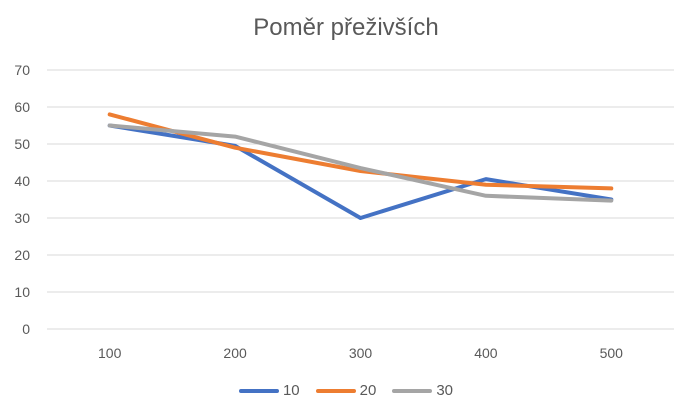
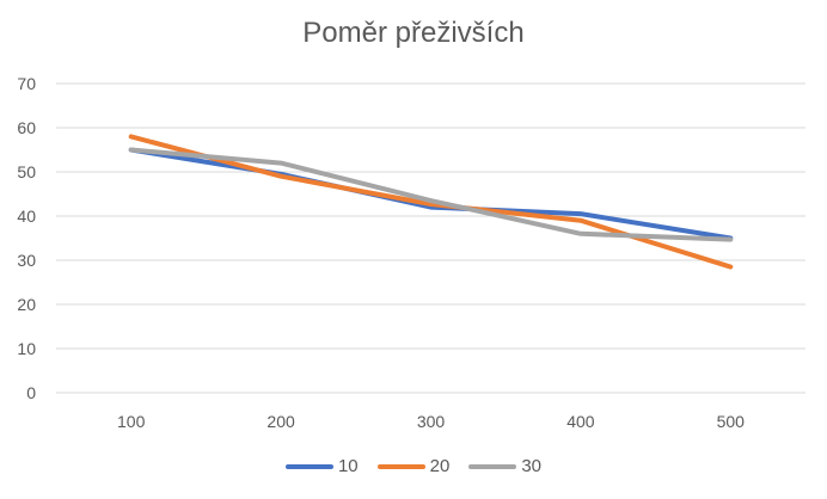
10/300: 30 -> 42
20/500: 38 -> 28
